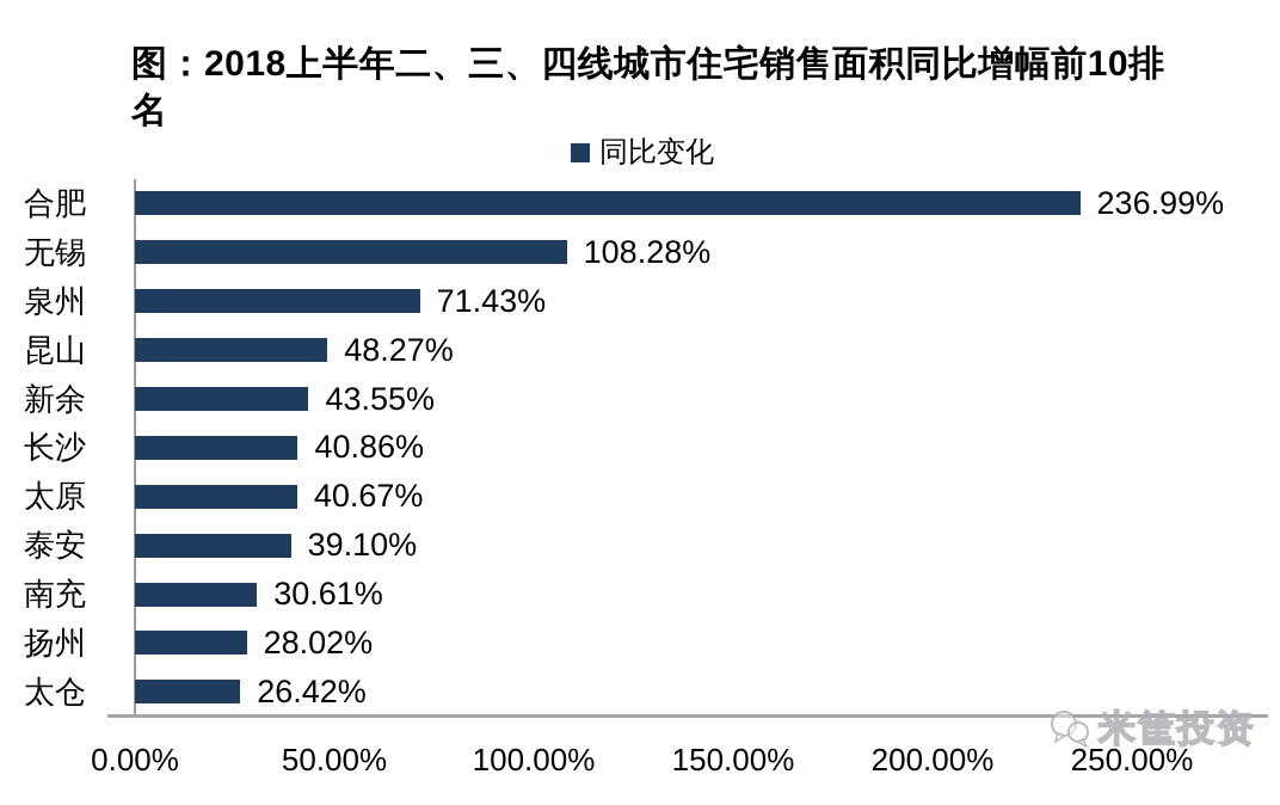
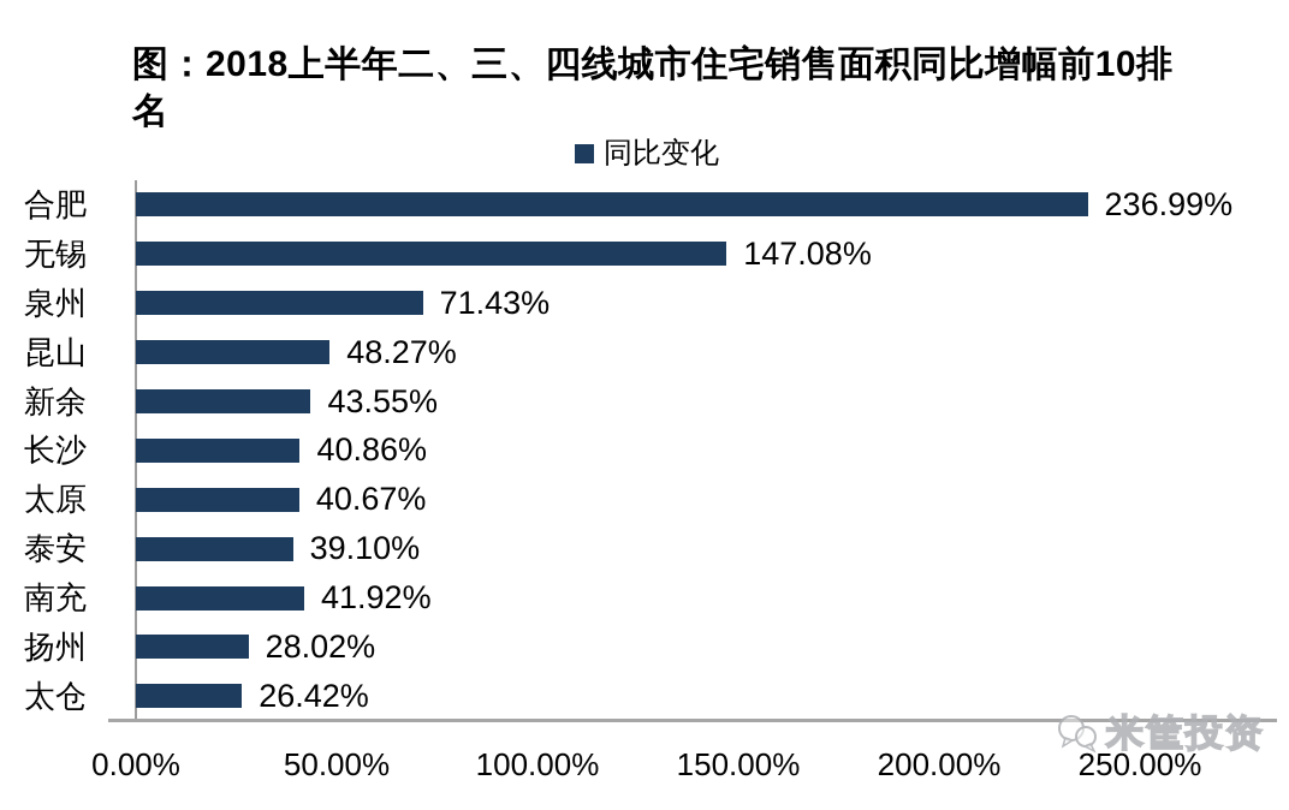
无锡: 108.28% -> 147.08%
南充: 30.61% -> 41.92%
